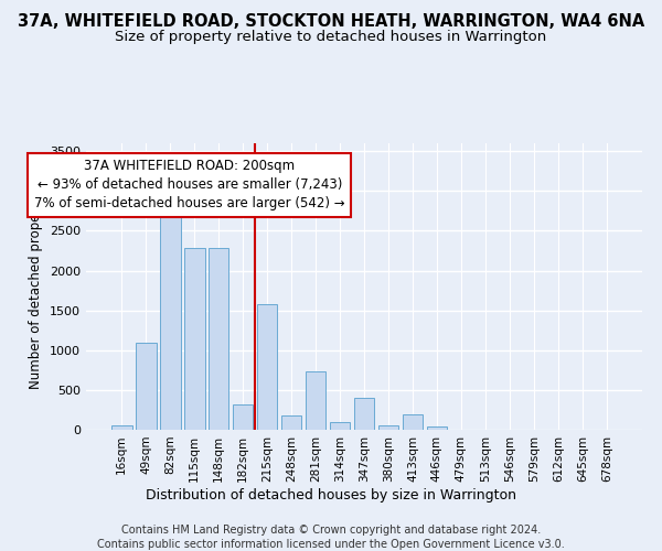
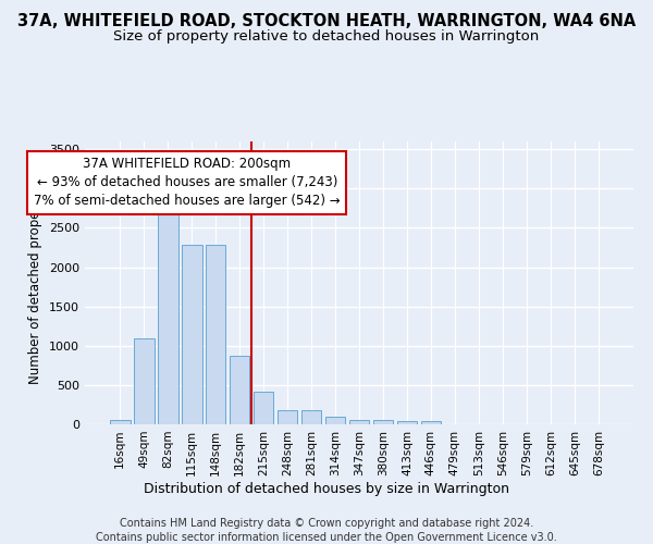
182sqm: 320 -> 870
215sqm: 1580 -> 420
281sqm: 740 -> 180
347sqm: 400 -> 60
413sqm: 200 -> 40
